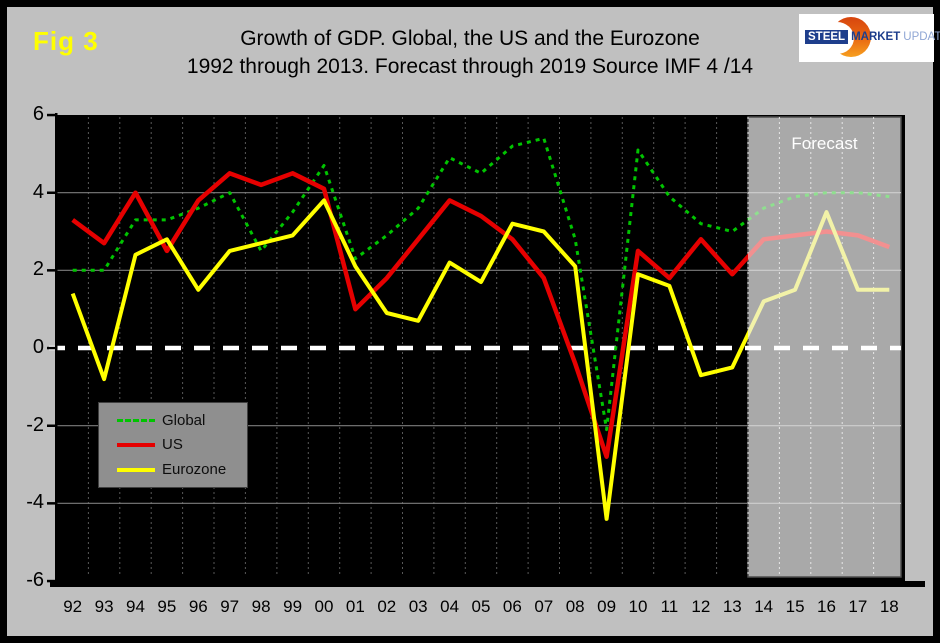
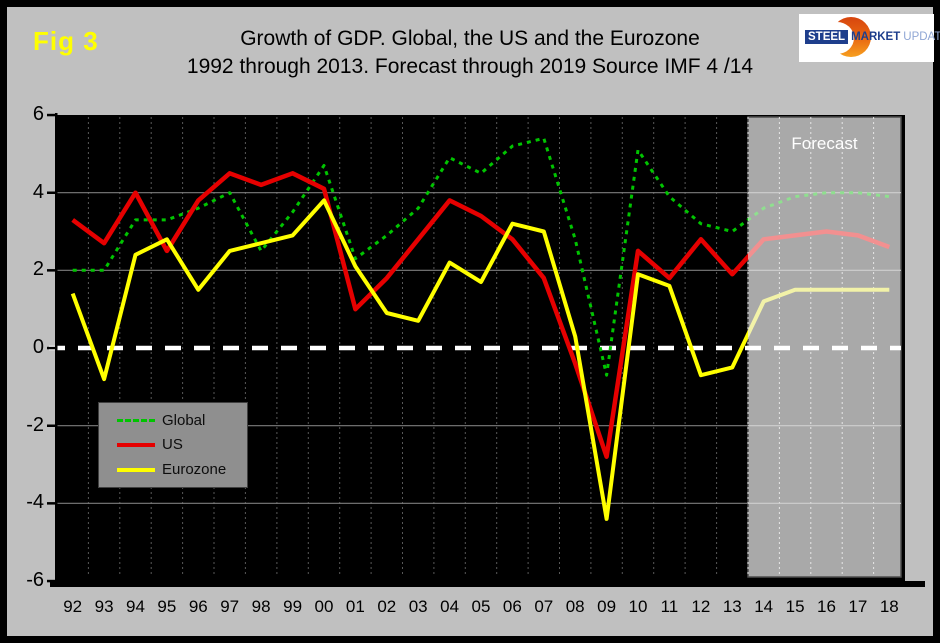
Eurozone/08: 2.1 -> 0.3
Global/09: -2.1 -> -0.7
Eurozone/16: 3.5 -> 1.5
